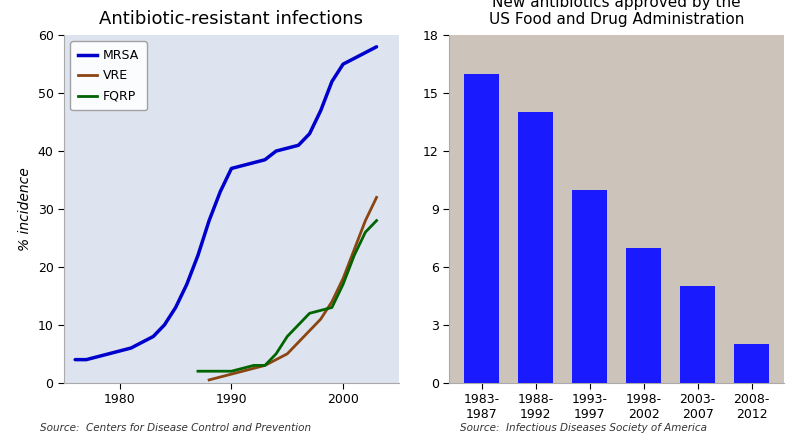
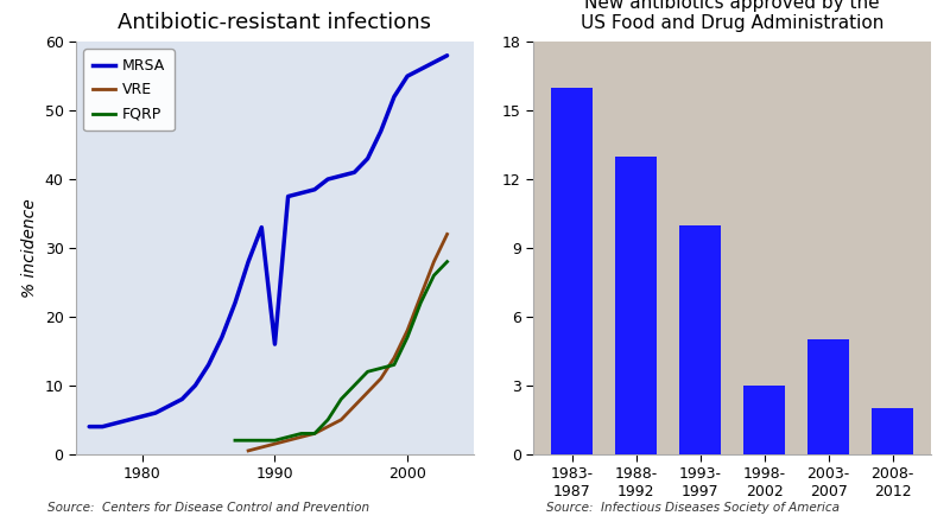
Antibiotic-resistant infections/MRSA/1990: 37.0 -> 16.0
1988- 1992: 14 -> 13
1998- 2002: 7 -> 3
